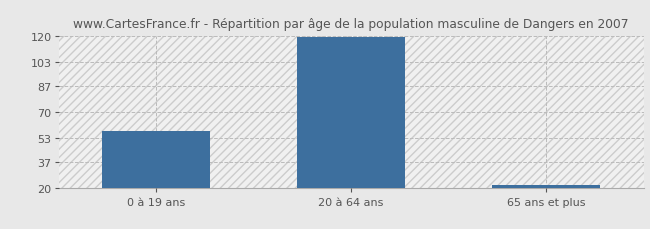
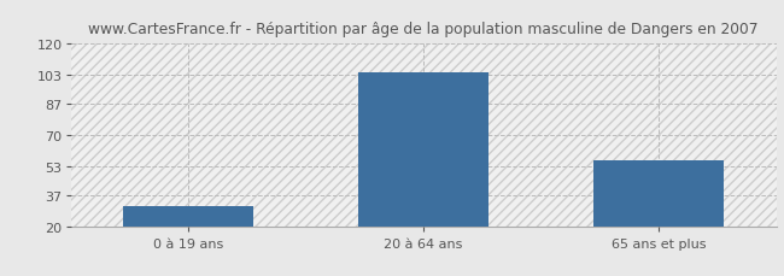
0 à 19 ans: 57 -> 31
20 à 64 ans: 119 -> 104
65 ans et plus: 22 -> 56
